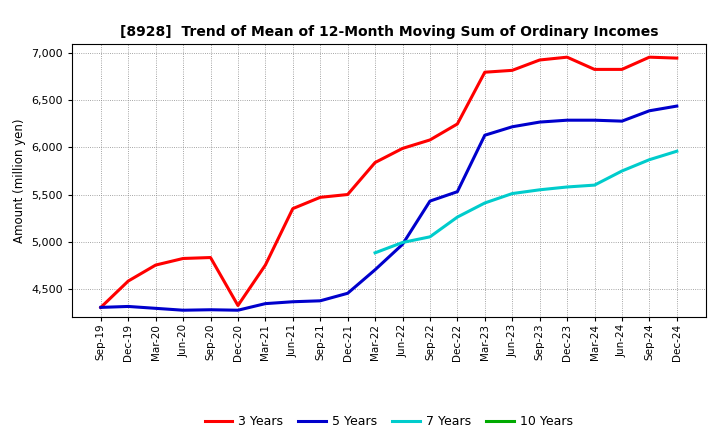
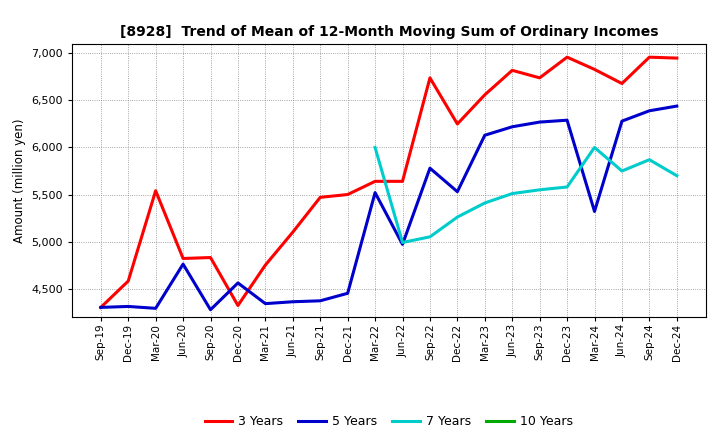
3 Years/Mar-20: 4,750 -> 5,540
5 Years/Jun-20: 4,270 -> 4,760
5 Years/Dec-20: 4,270 -> 4,560
3 Years/Jun-21: 5,350 -> 5,100
3 Years/Mar-22: 5,840 -> 5,640
5 Years/Mar-22: 4,700 -> 5,520
7 Years/Mar-22: 4,880 -> 6,000
3 Years/Jun-22: 5,990 -> 5,640
3 Years/Sep-22: 6,080 -> 6,740
5 Years/Sep-22: 5,430 -> 5,780
3 Years/Mar-23: 6,800 -> 6,560
3 Years/Sep-23: 6,930 -> 6,740
5 Years/Mar-24: 6,290 -> 5,320
7 Years/Mar-24: 5,600 -> 6,000
3 Years/Jun-24: 6,830 -> 6,680
7 Years/Dec-24: 5,960 -> 5,700
